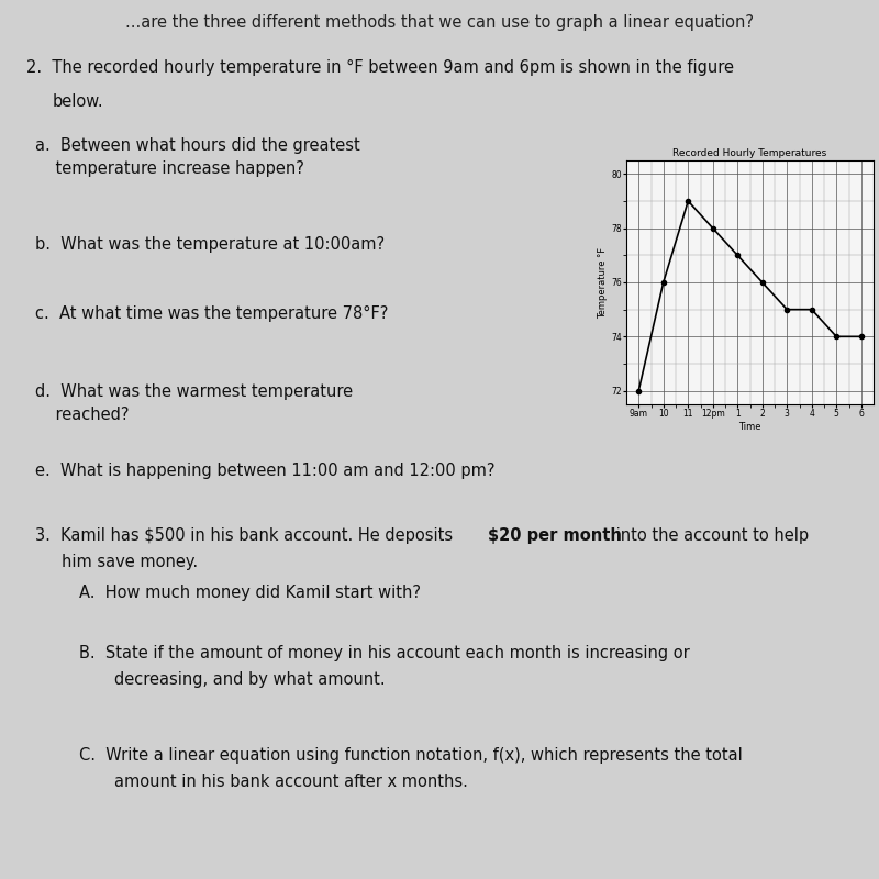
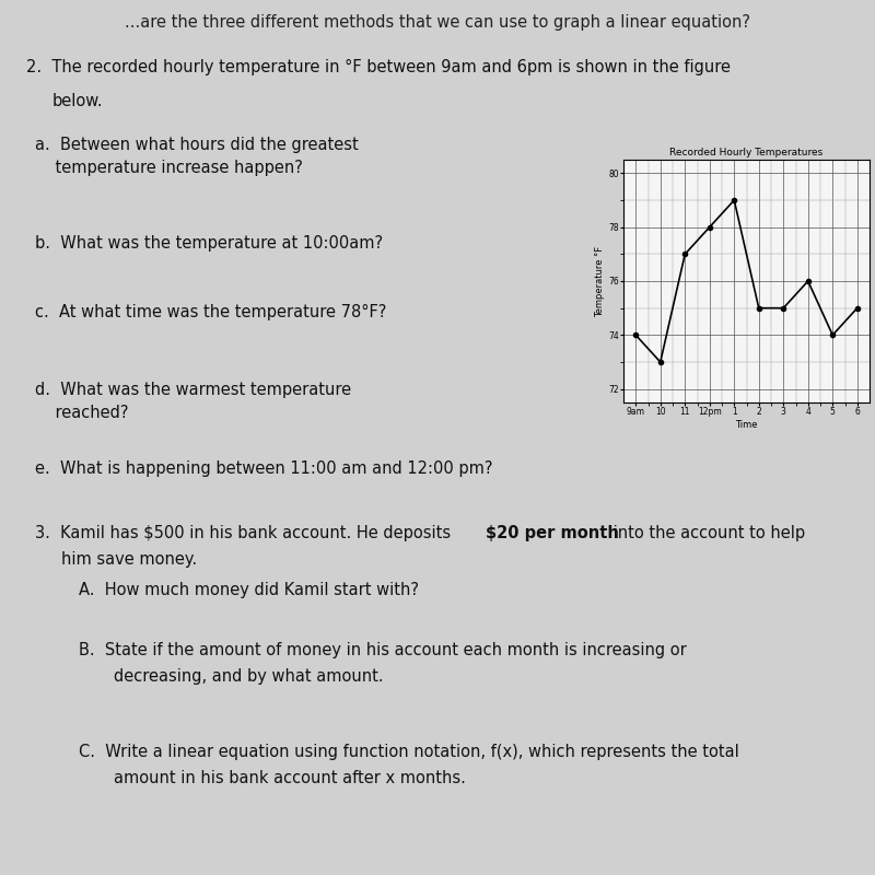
9am: 72 -> 74
10: 76 -> 73
11: 79 -> 77
1: 77 -> 79
2: 76 -> 75
4: 75 -> 76
6: 74 -> 75
